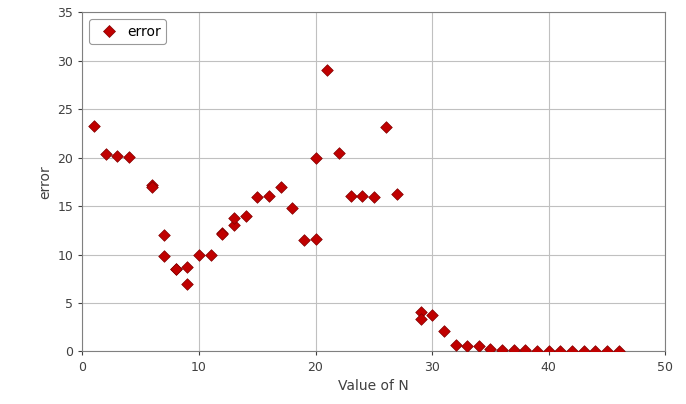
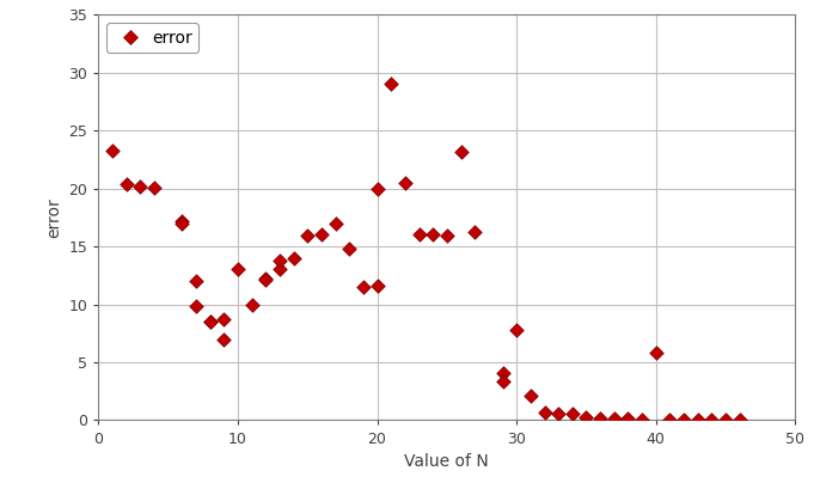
10: 9.9 -> 13.0
30: 3.8 -> 7.8
40: 0.1 -> 5.8
